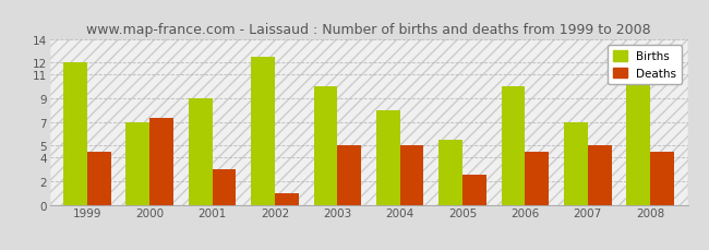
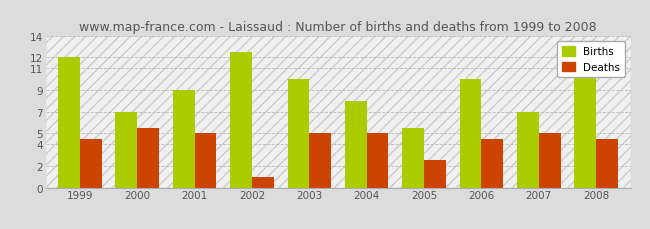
Deaths/2000: 7.3 -> 5.5
Deaths/2001: 3.0 -> 5.0
